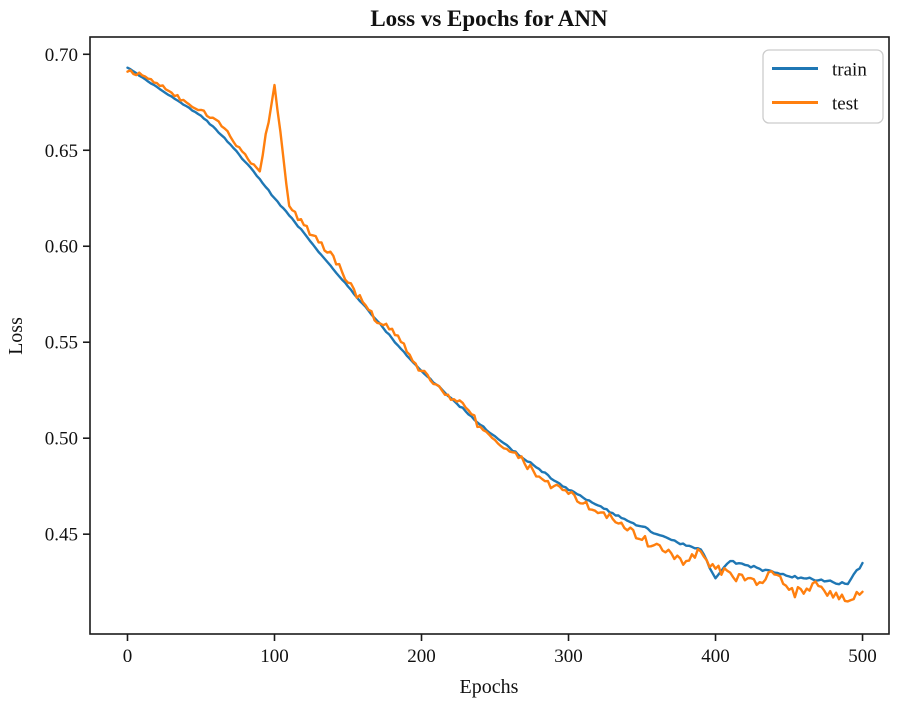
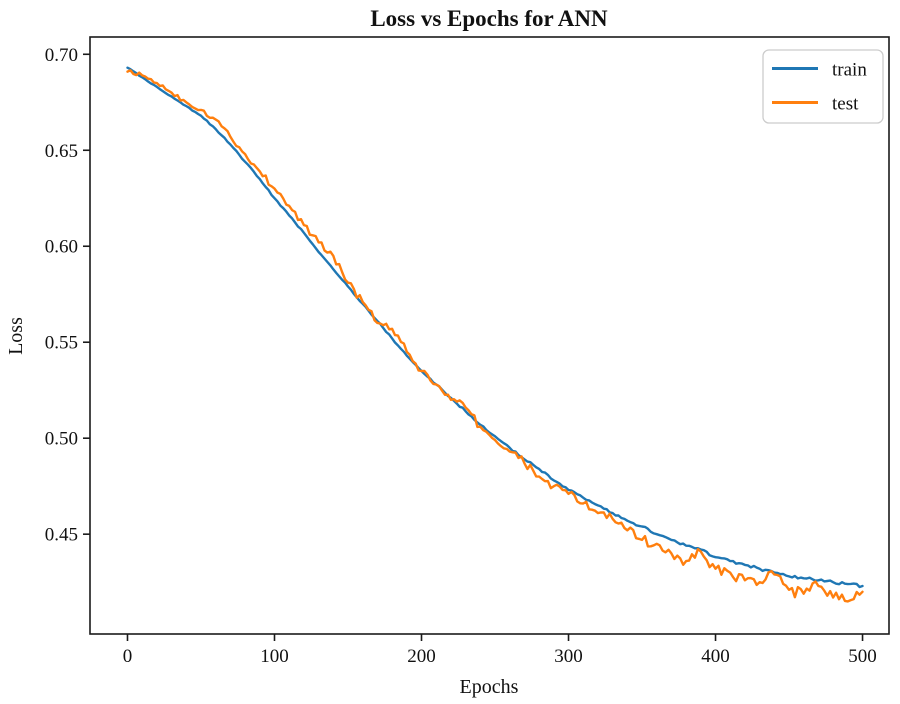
test/100: 0.684 -> 0.630
train/400: 0.427 -> 0.438
train/500: 0.435 -> 0.423
